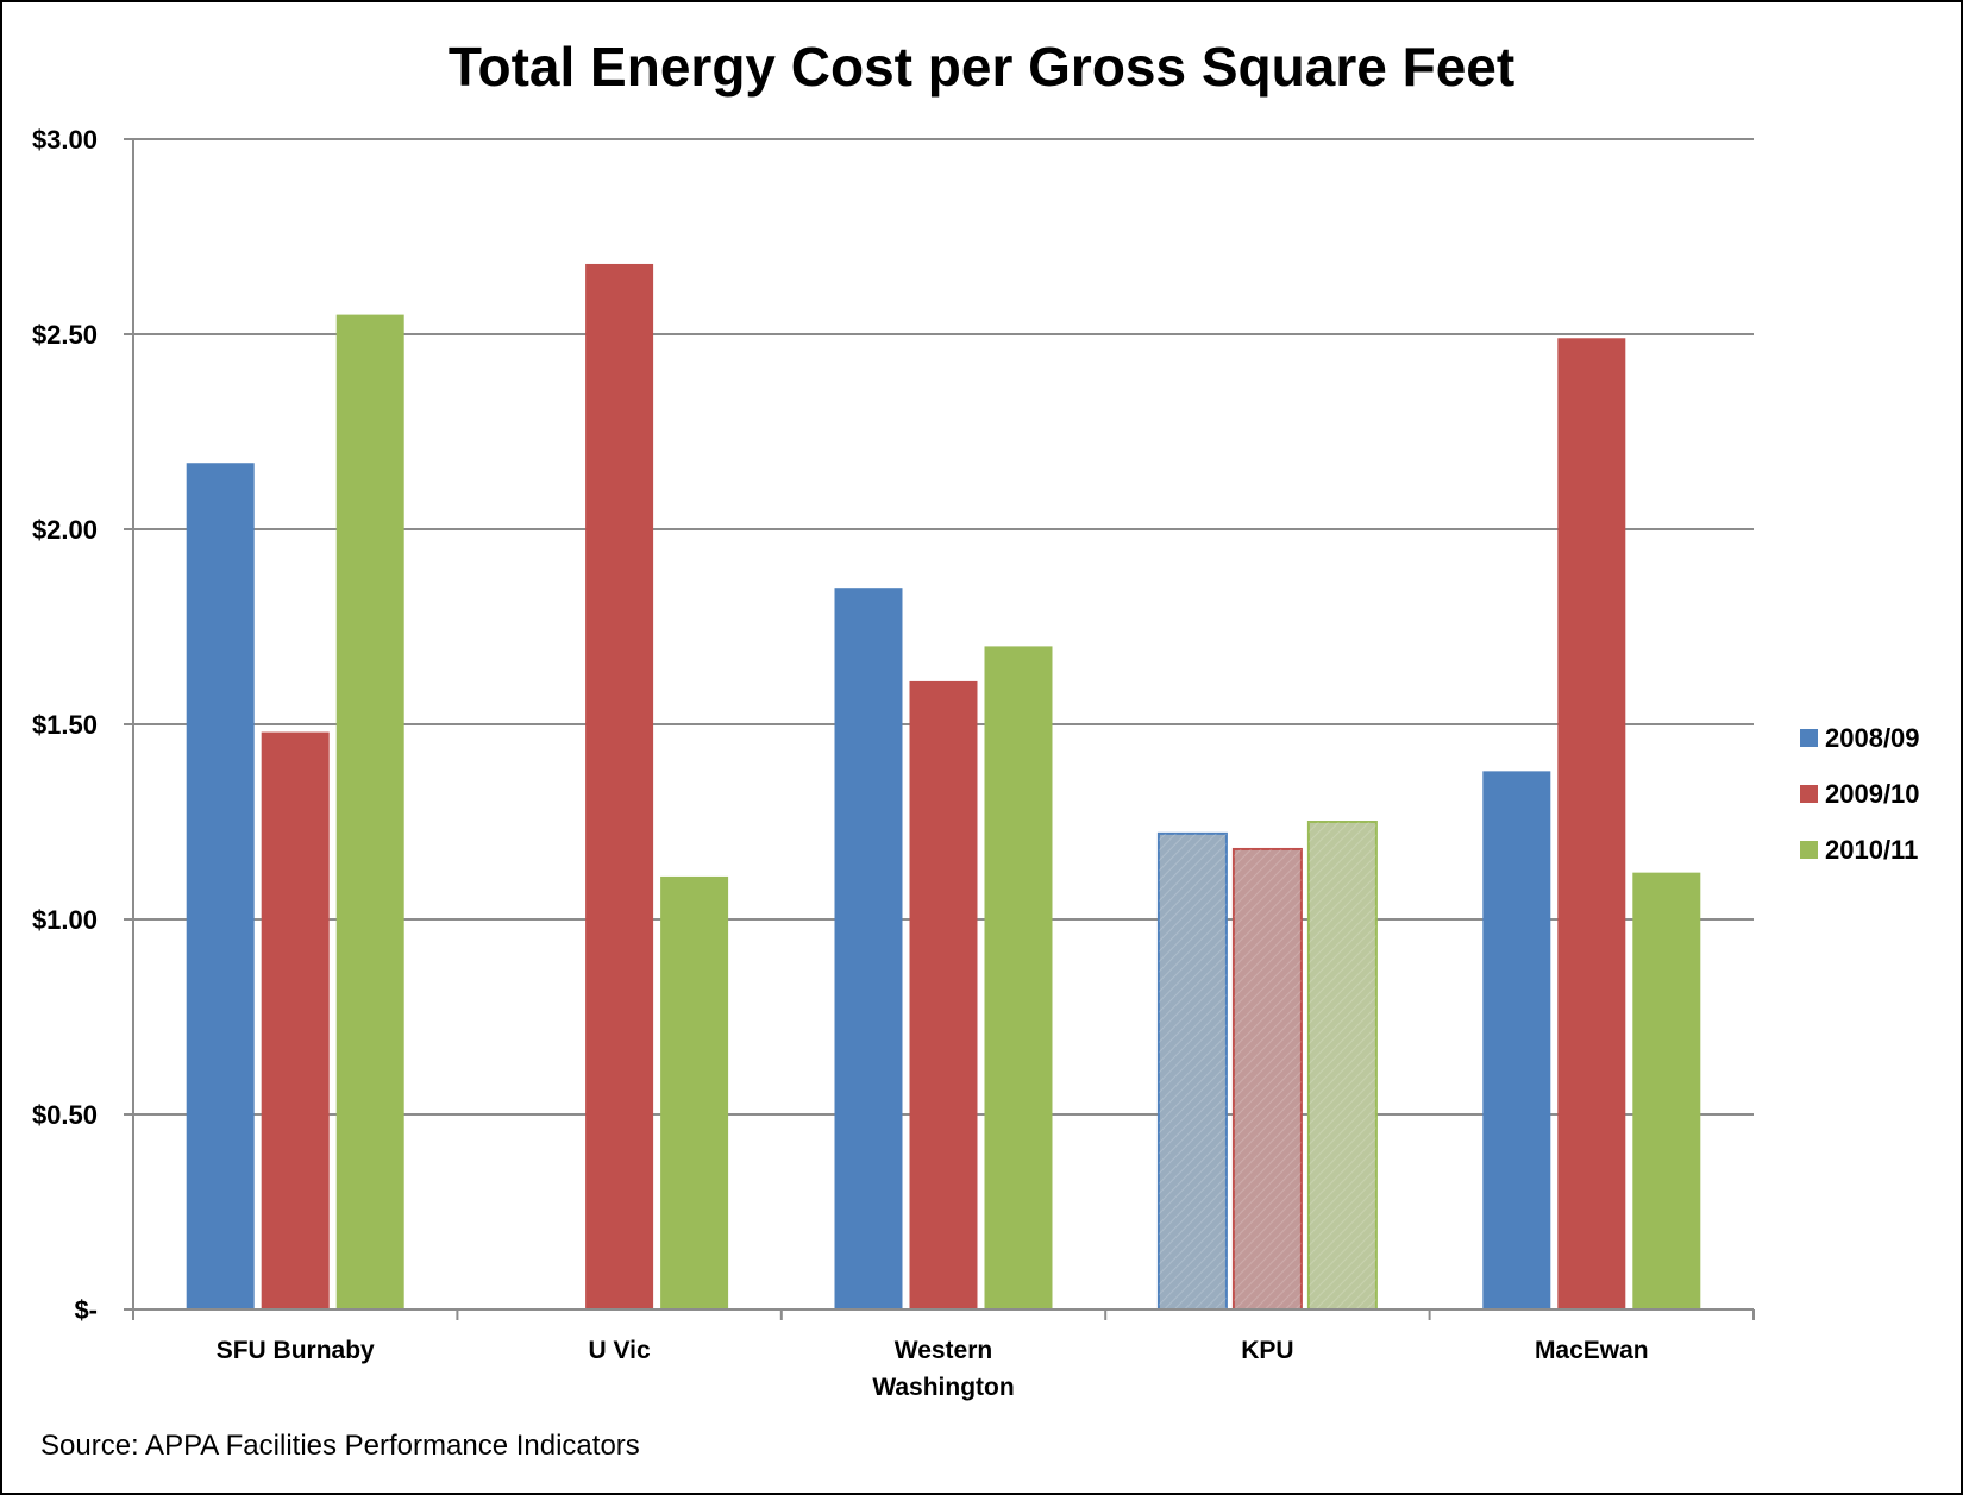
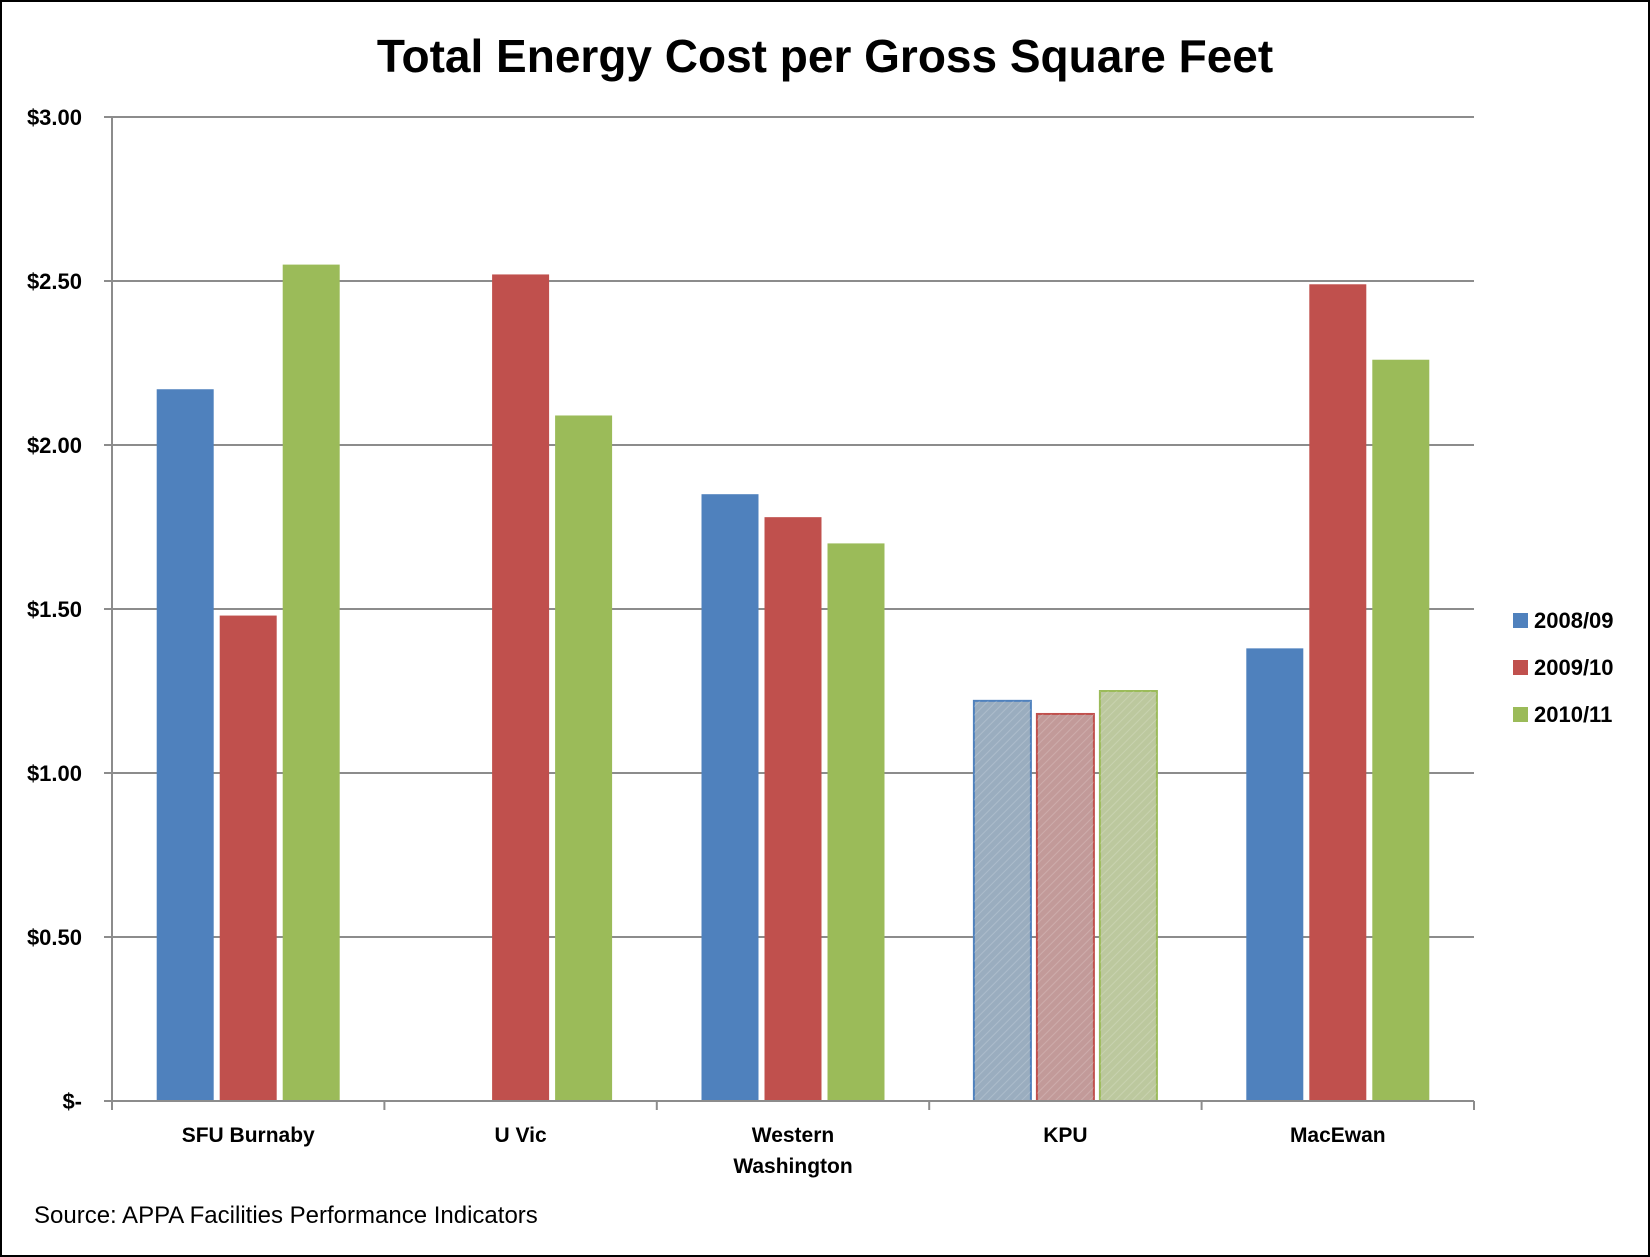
2009/10/U Vic: $2.68 -> $2.52
2010/11/U Vic: $1.11 -> $2.09
2009/10/Western Washington: $1.61 -> $1.78
2010/11/MacEwan: $1.12 -> $2.26
